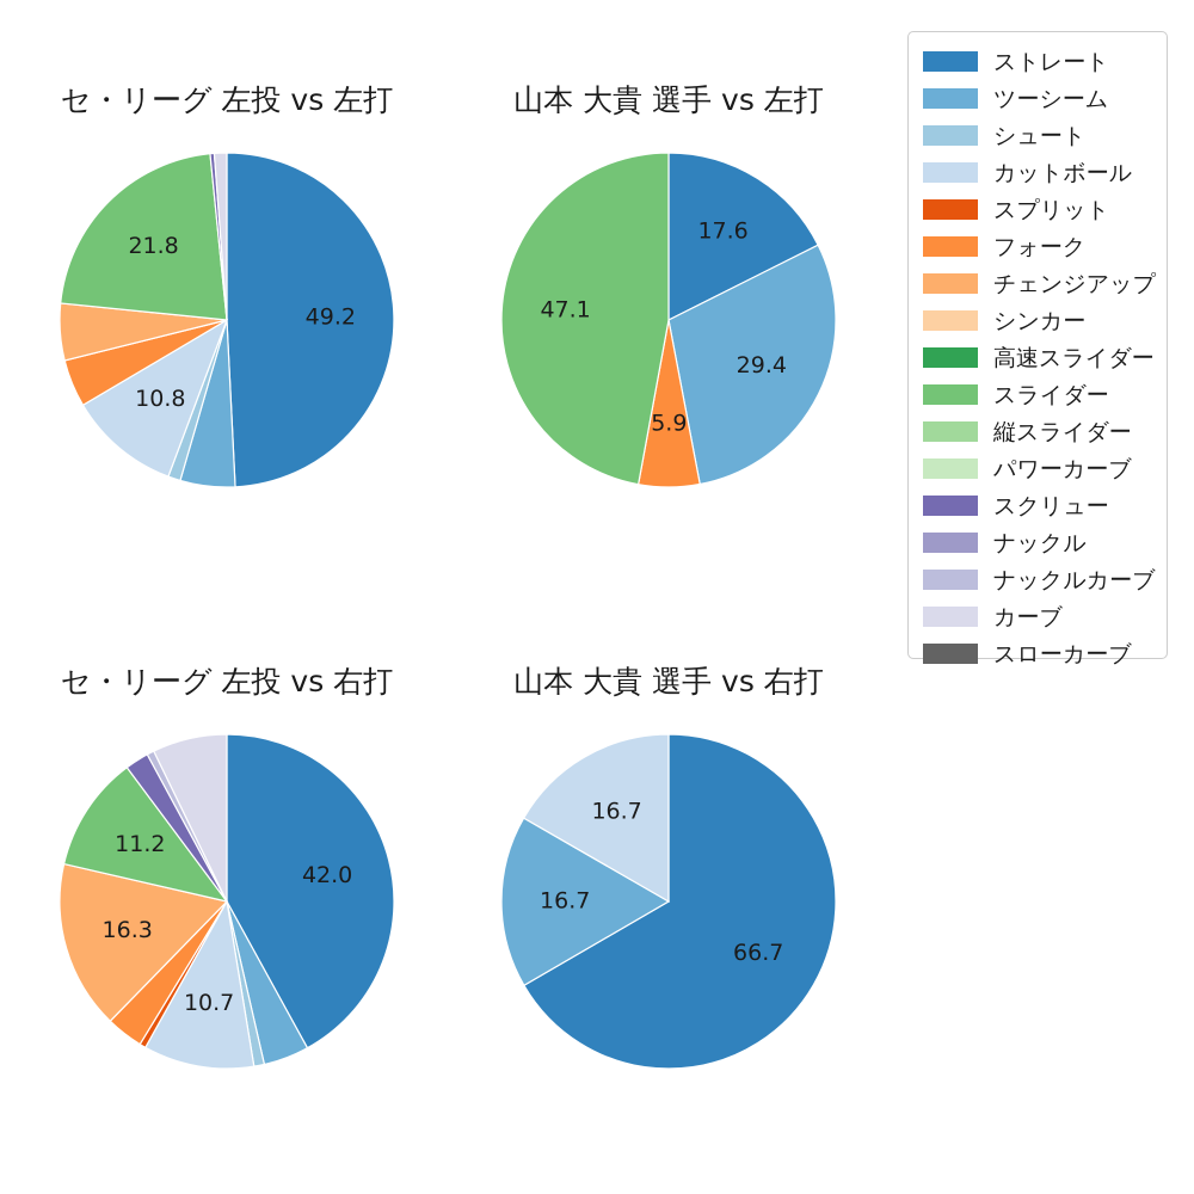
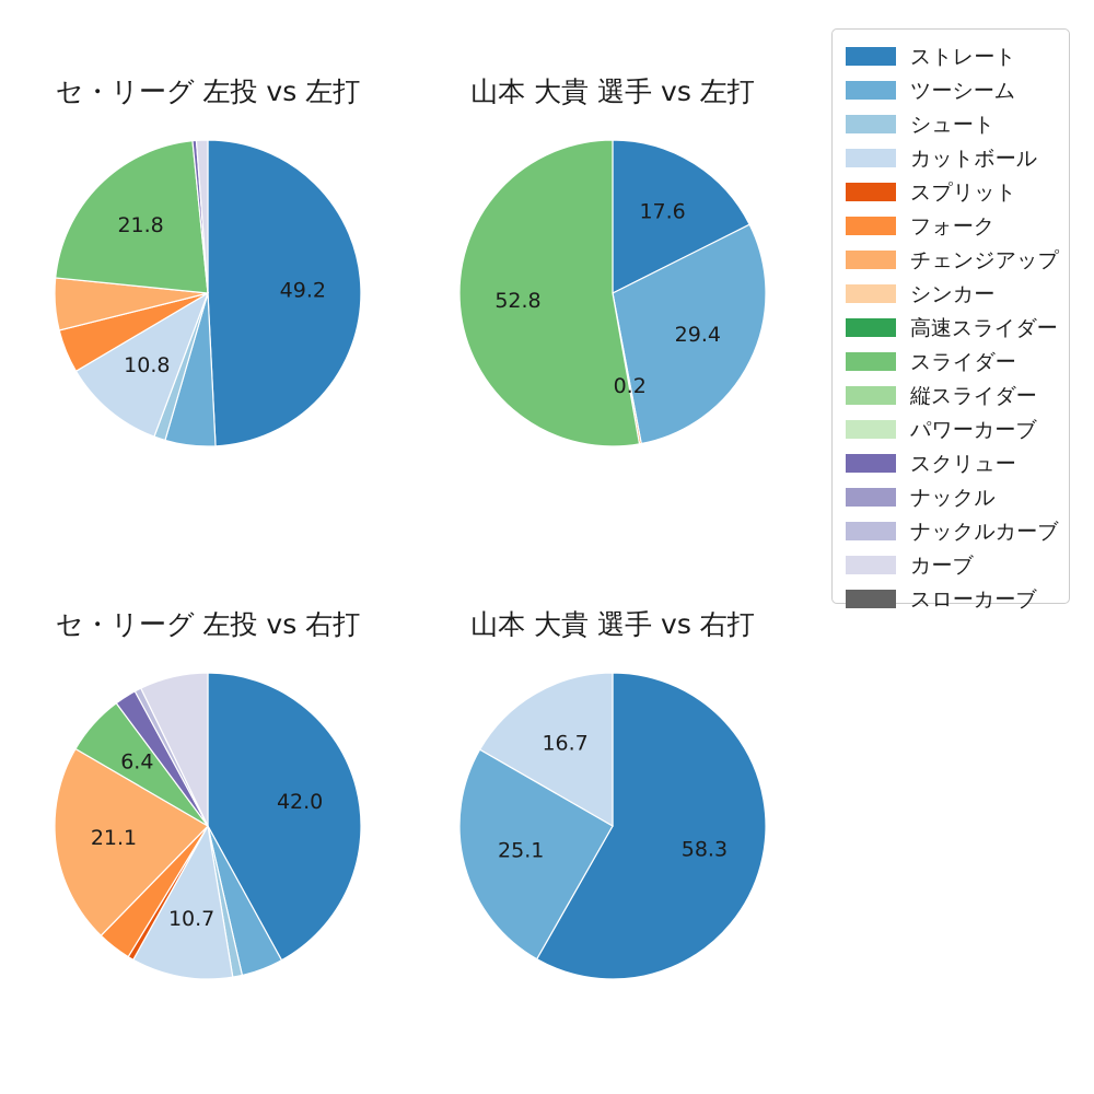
山本 大貴 選手 vs 左打/フォーク: 5.9 -> 0.2
山本 大貴 選手 vs 左打/スライダー: 47.1 -> 52.8
セ・リーグ 左投 vs 右打/チェンジアップ: 16.3 -> 21.1
セ・リーグ 左投 vs 右打/スライダー: 11.2 -> 6.4
山本 大貴 選手 vs 右打/ストレート: 66.7 -> 58.3
山本 大貴 選手 vs 右打/シュート: 16.7 -> 25.1
